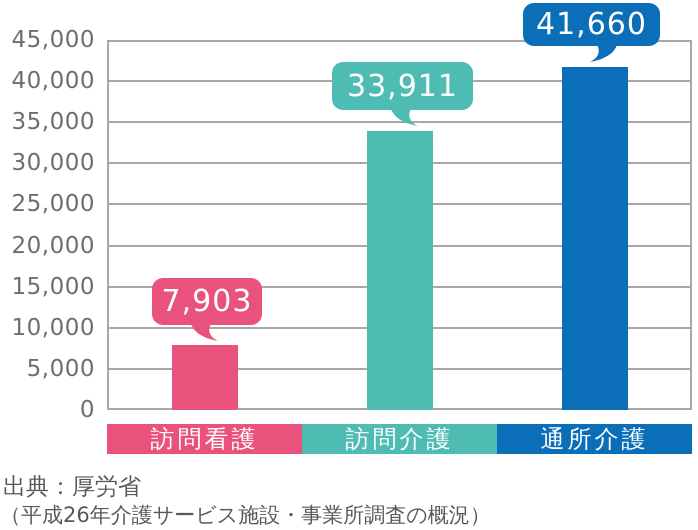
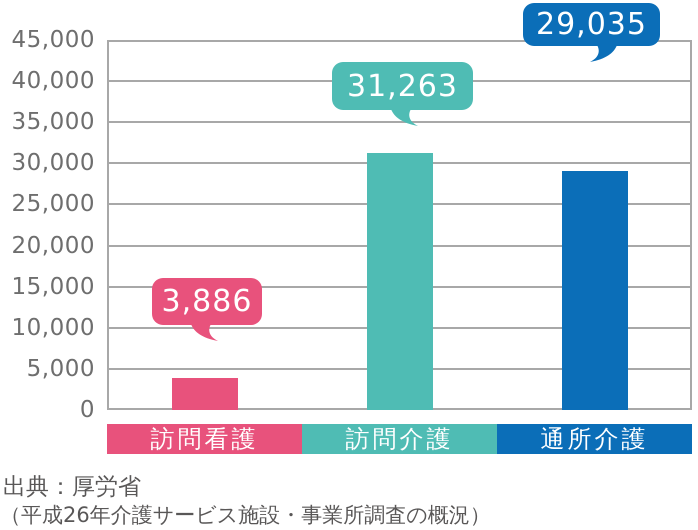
訪問看護: 7,903 -> 3,886
訪問介護: 33,911 -> 31,263
通所介護: 41,660 -> 29,035
